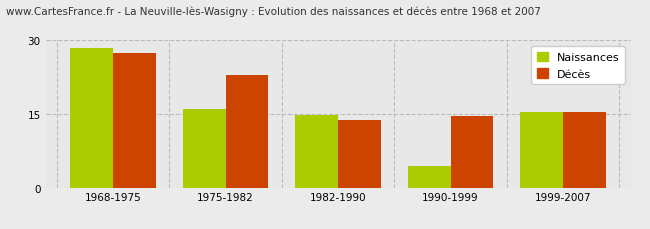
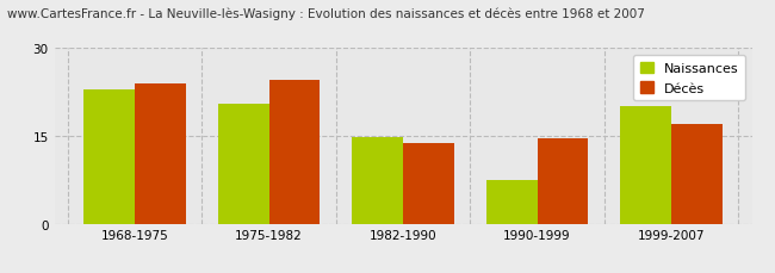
Naissances/1968-1975: 28.5 -> 23.0
Décès/1968-1975: 27.5 -> 24.0
Naissances/1975-1982: 16.0 -> 20.5
Décès/1975-1982: 23.0 -> 24.5
Naissances/1990-1999: 4.5 -> 7.5
Naissances/1999-2007: 15.5 -> 20.0
Décès/1999-2007: 15.5 -> 17.0
